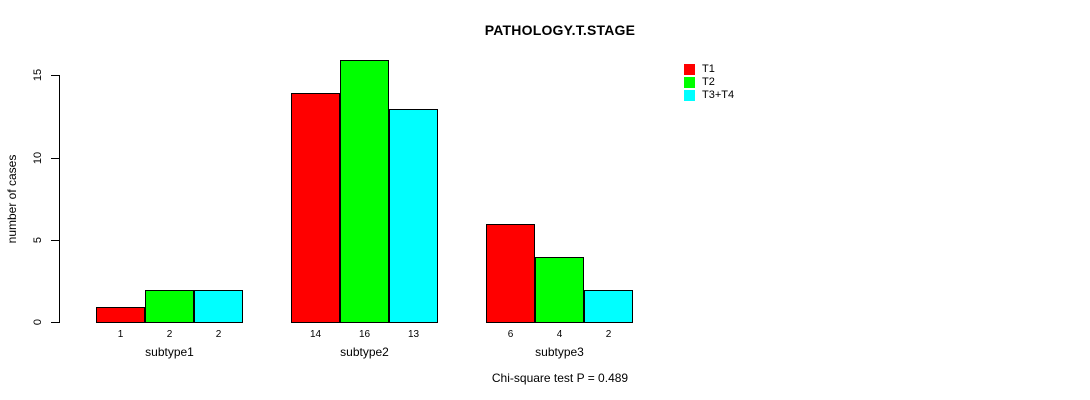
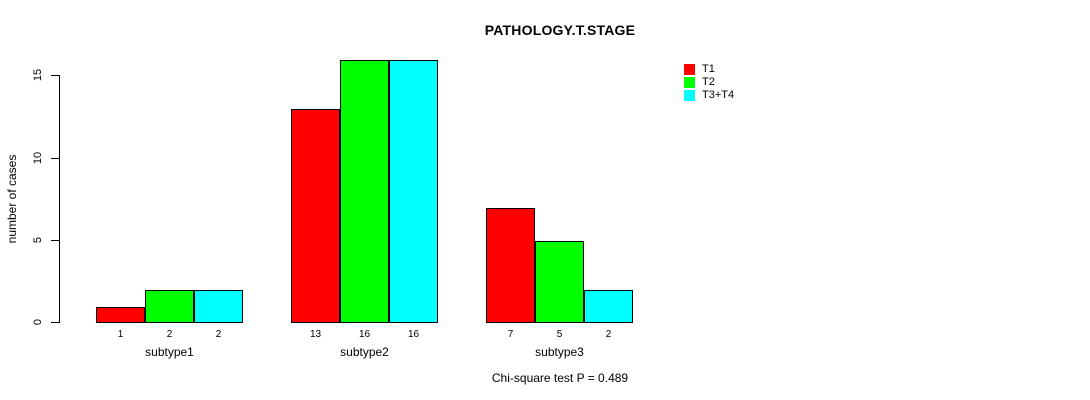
T1/subtype2: 14 -> 13
T3+T4/subtype2: 13 -> 16
T1/subtype3: 6 -> 7
T2/subtype3: 4 -> 5
